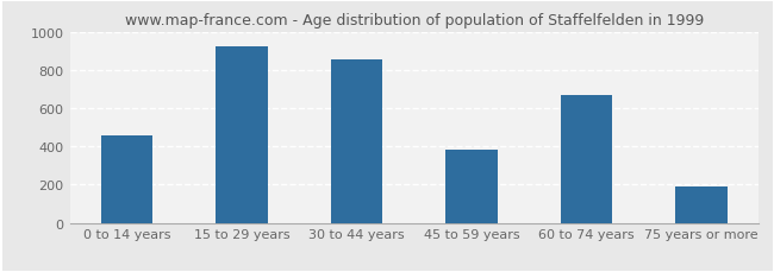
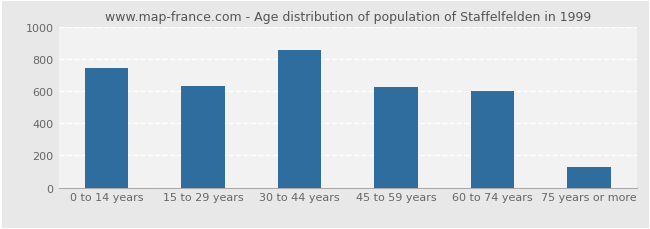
0 to 14 years: 460 -> 740
15 to 29 years: 920 -> 630
45 to 59 years: 380 -> 620
60 to 74 years: 670 -> 600
75 years or more: 190 -> 120
